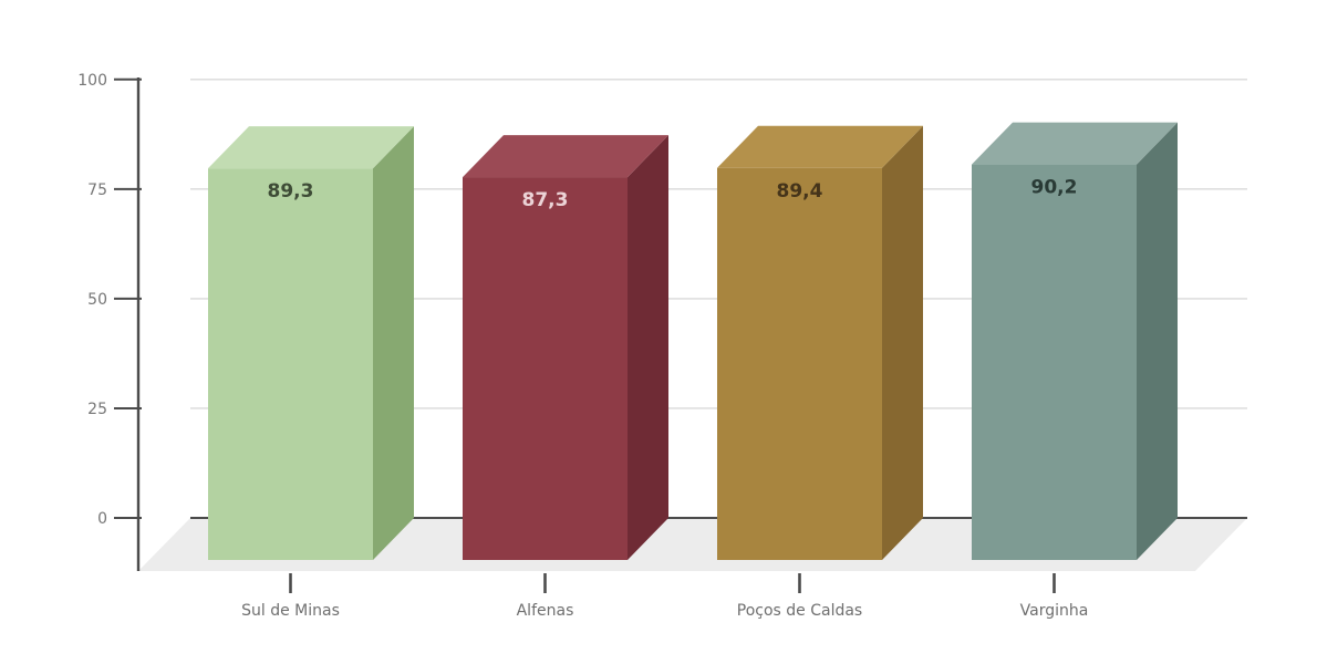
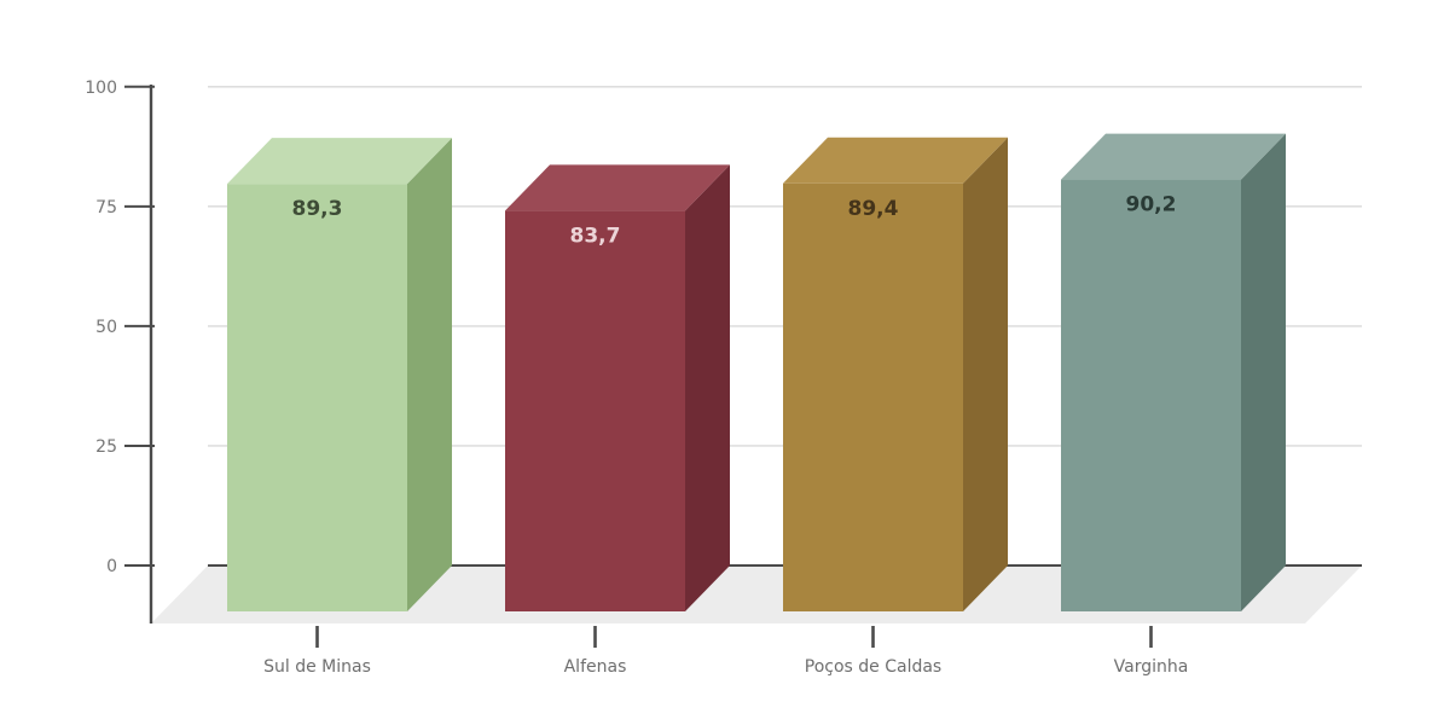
Alfenas: 87,3 -> 83,7
